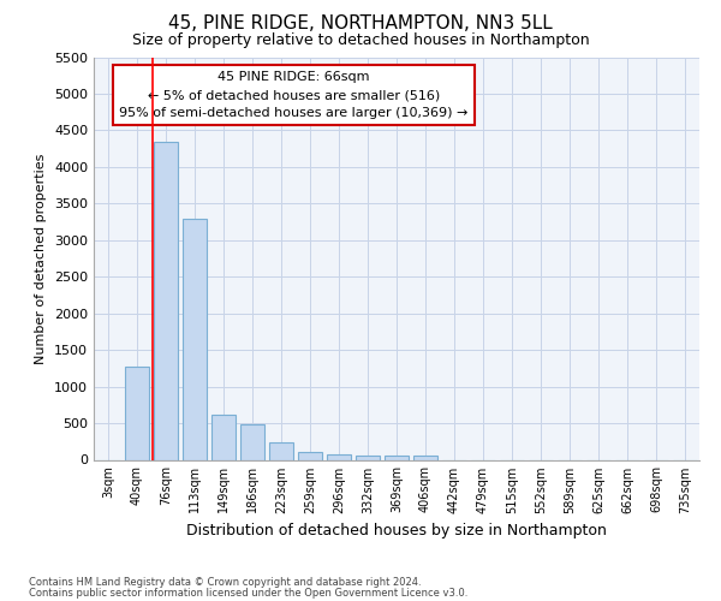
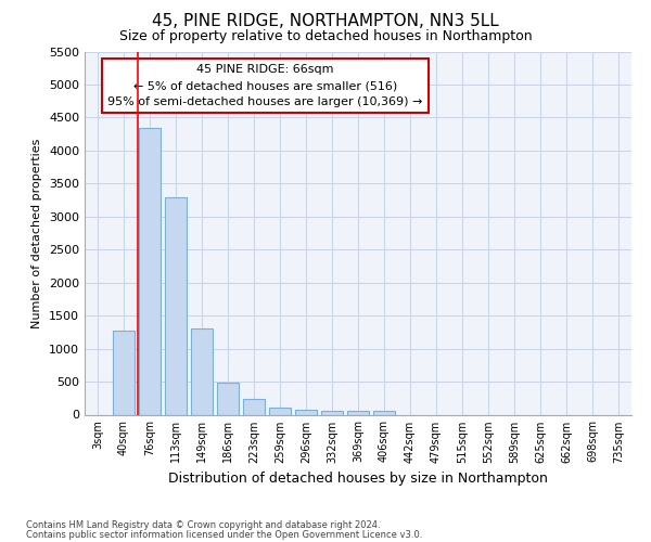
149sqm: 620 -> 1300
